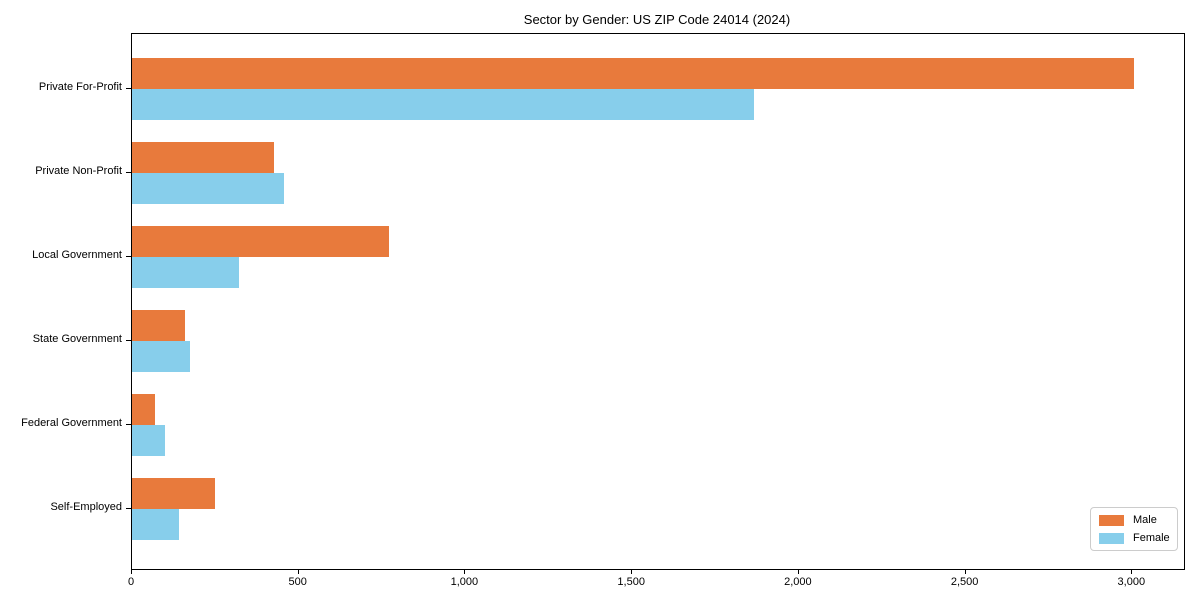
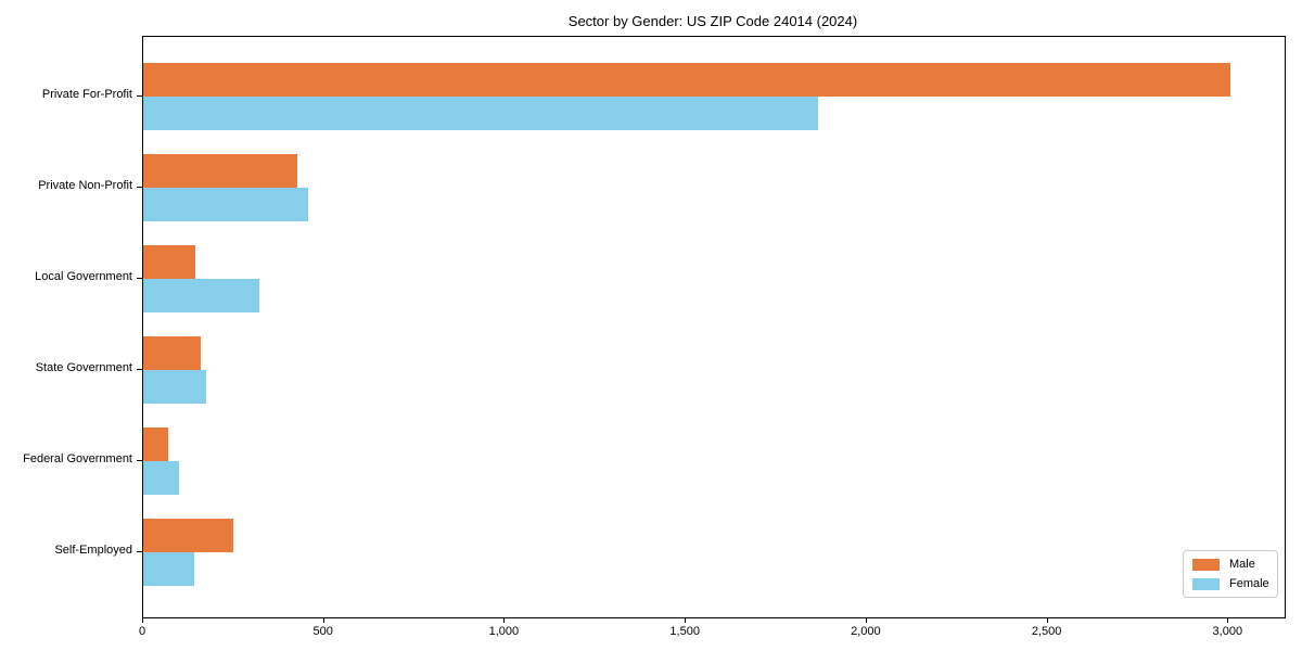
Male/Local Government: 770 -> 140
